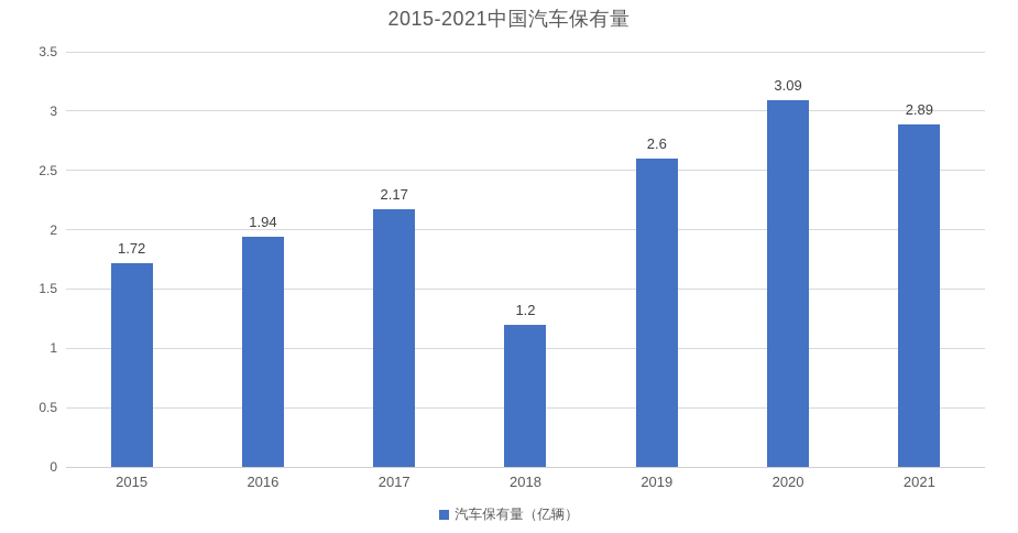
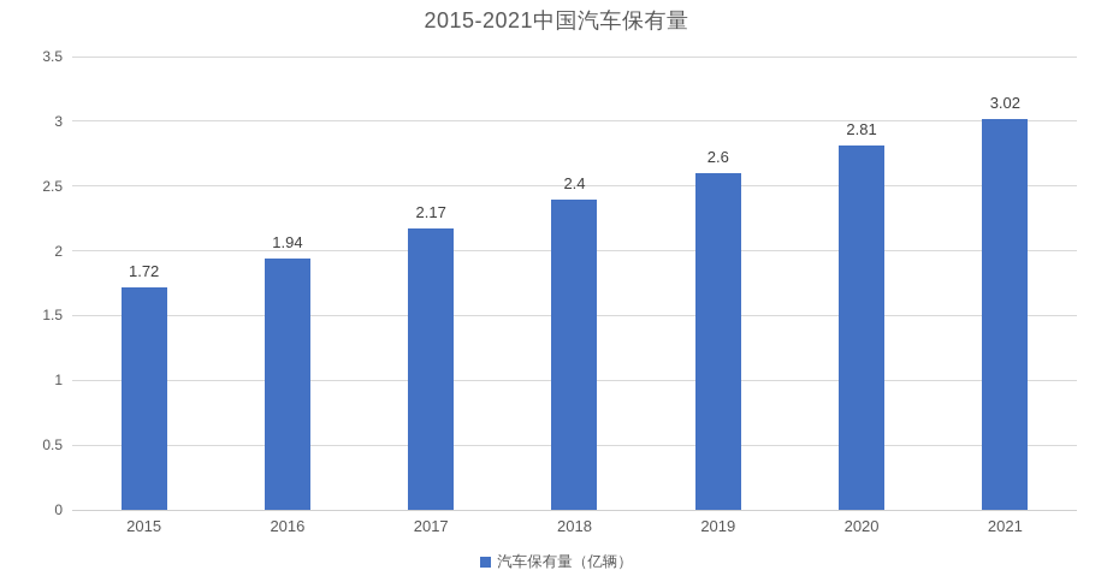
2018: 1.2 -> 2.4
2020: 3.09 -> 2.81
2021: 2.89 -> 3.02
